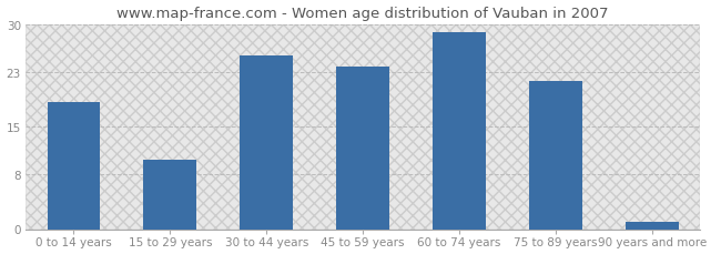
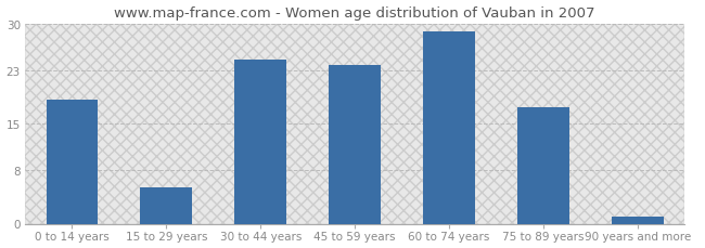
15 to 29 years: 10.2 -> 5.5
30 to 44 years: 25.4 -> 24.5
75 to 89 years: 21.6 -> 17.5
